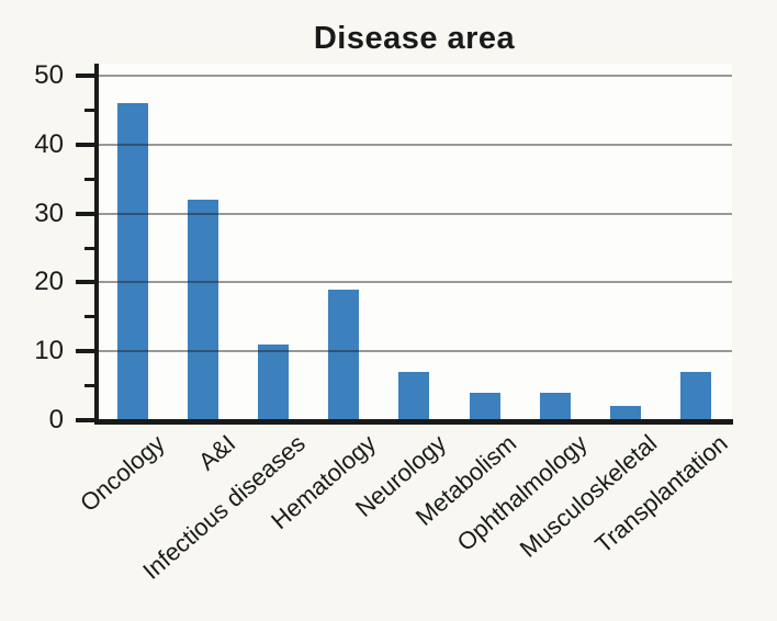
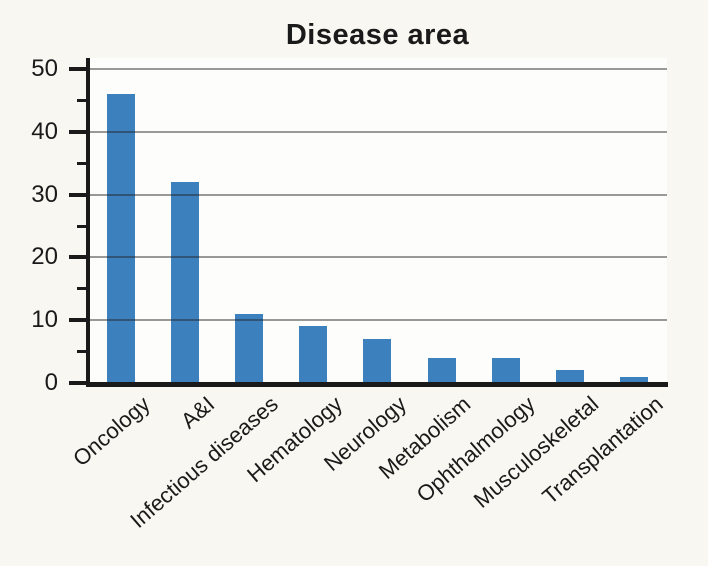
Hematology: 19 -> 9
Transplantation: 7 -> 1
